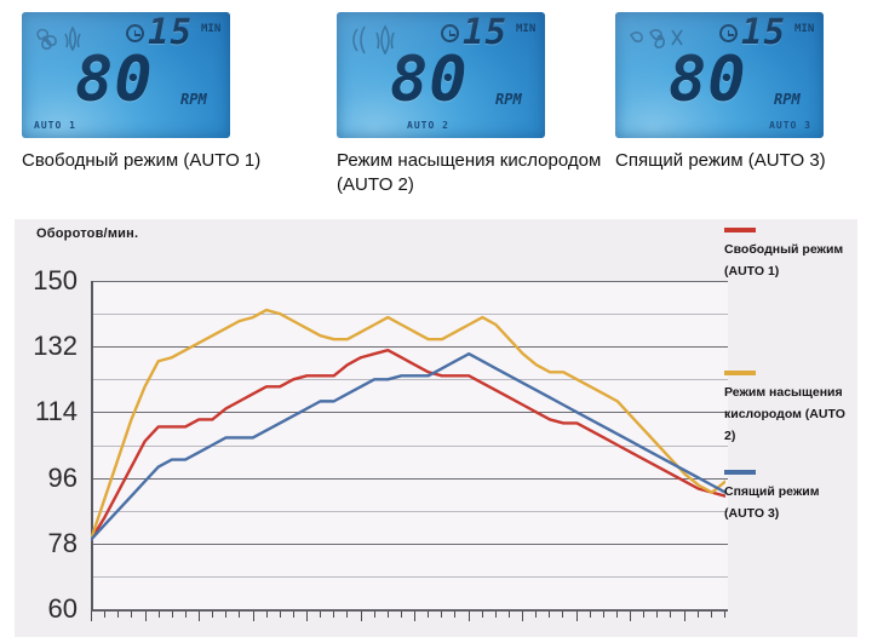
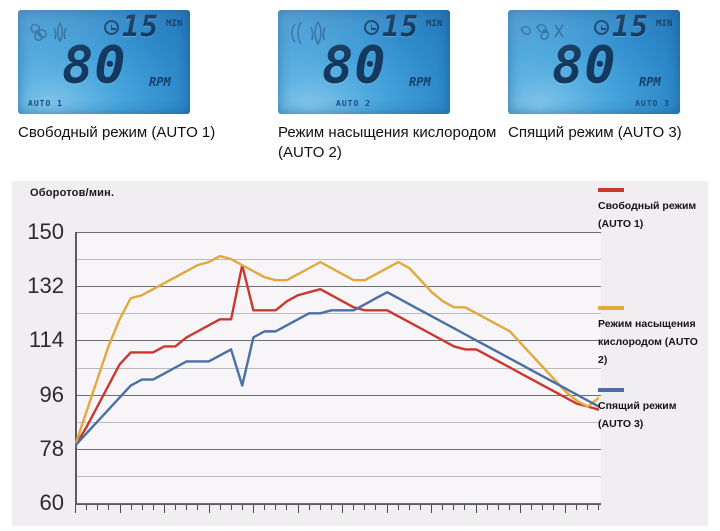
Свободный режим (AUTO 1)/15: 123 -> 139
Спящий режим (AUTO 3)/15: 113 -> 99
